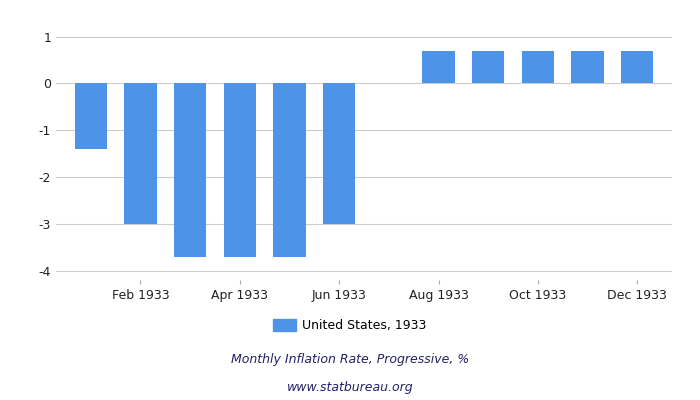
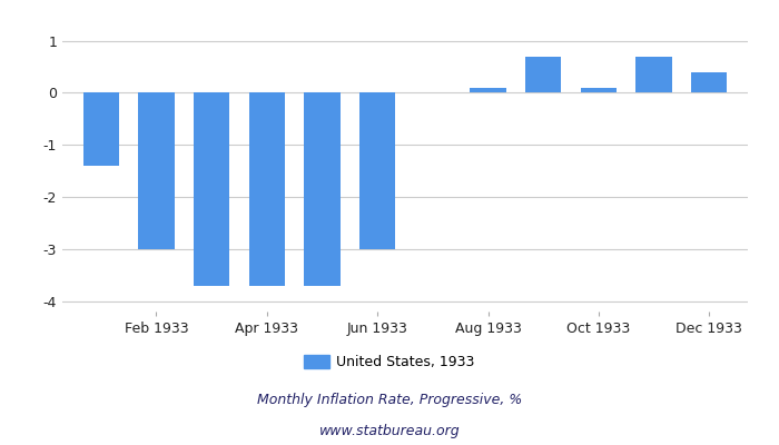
Aug 1933: 0.7 -> 0.1
Oct 1933: 0.7 -> 0.1
Dec 1933: 0.7 -> 0.4
